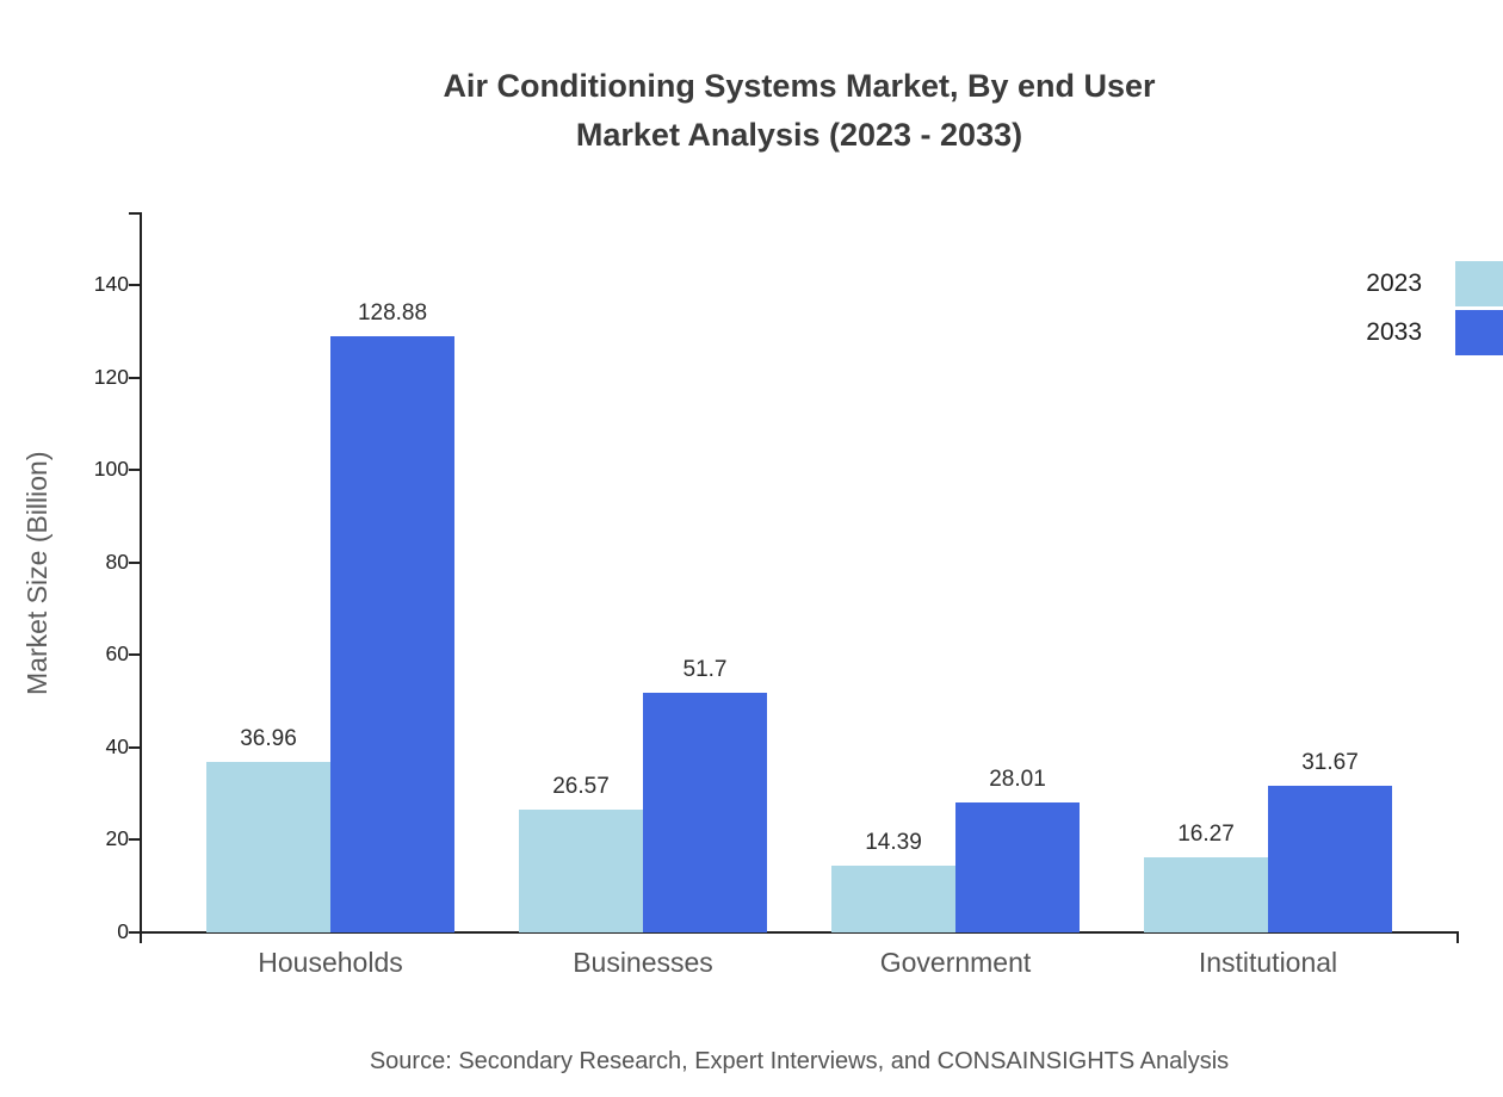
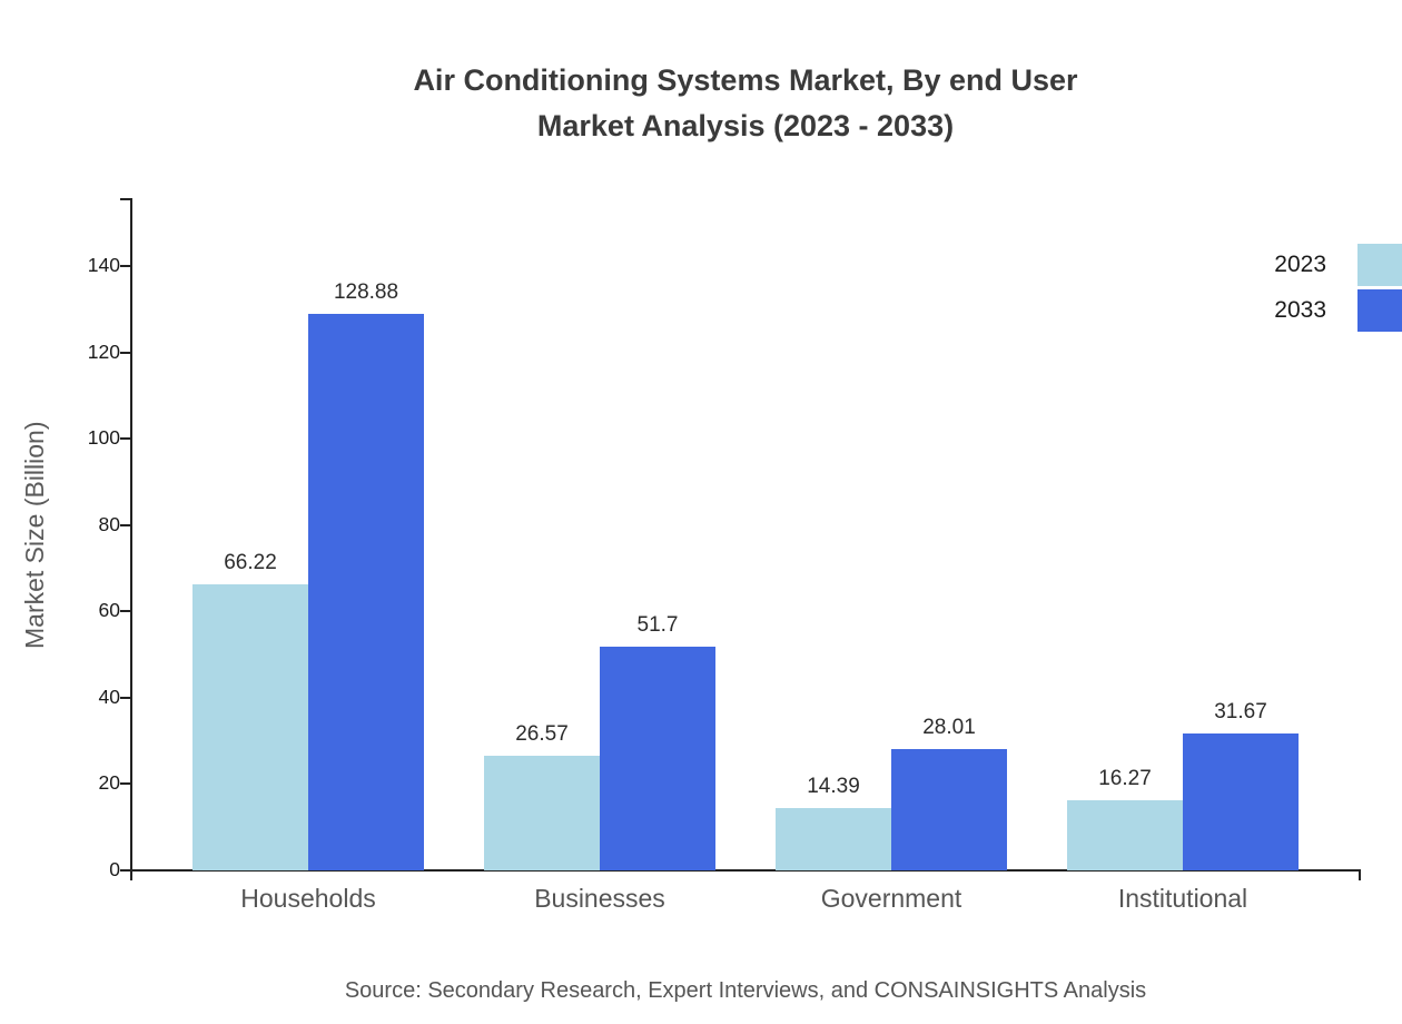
2023/Households: 36.96 -> 66.22
